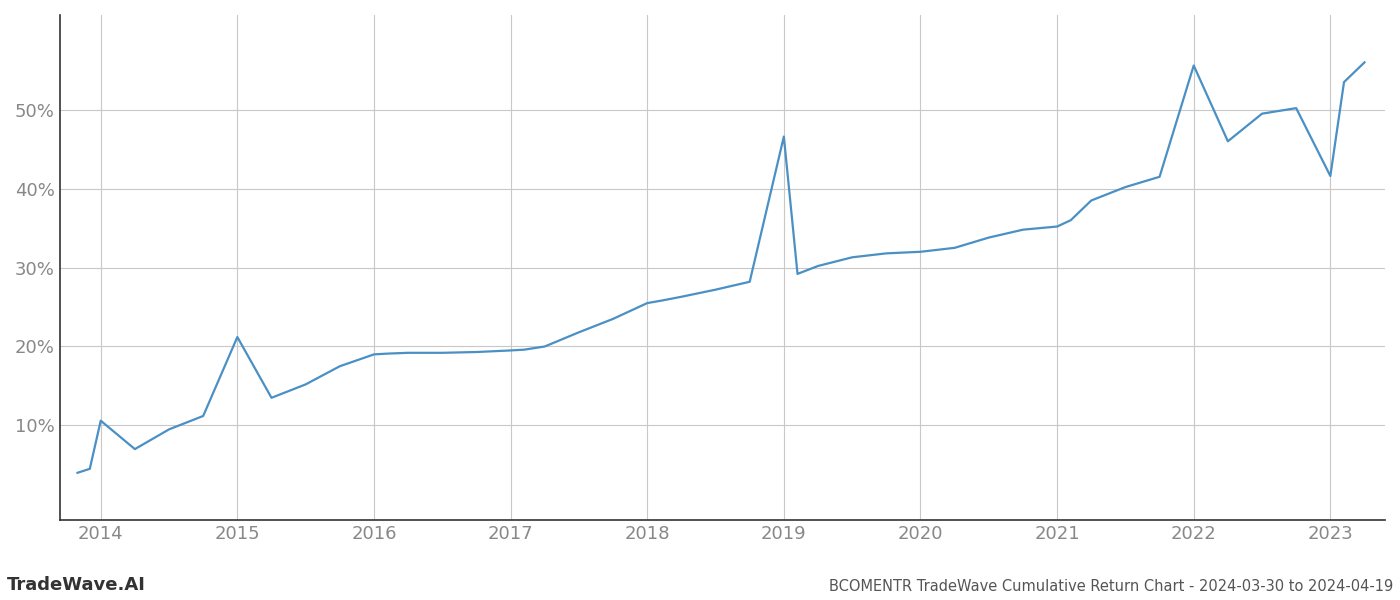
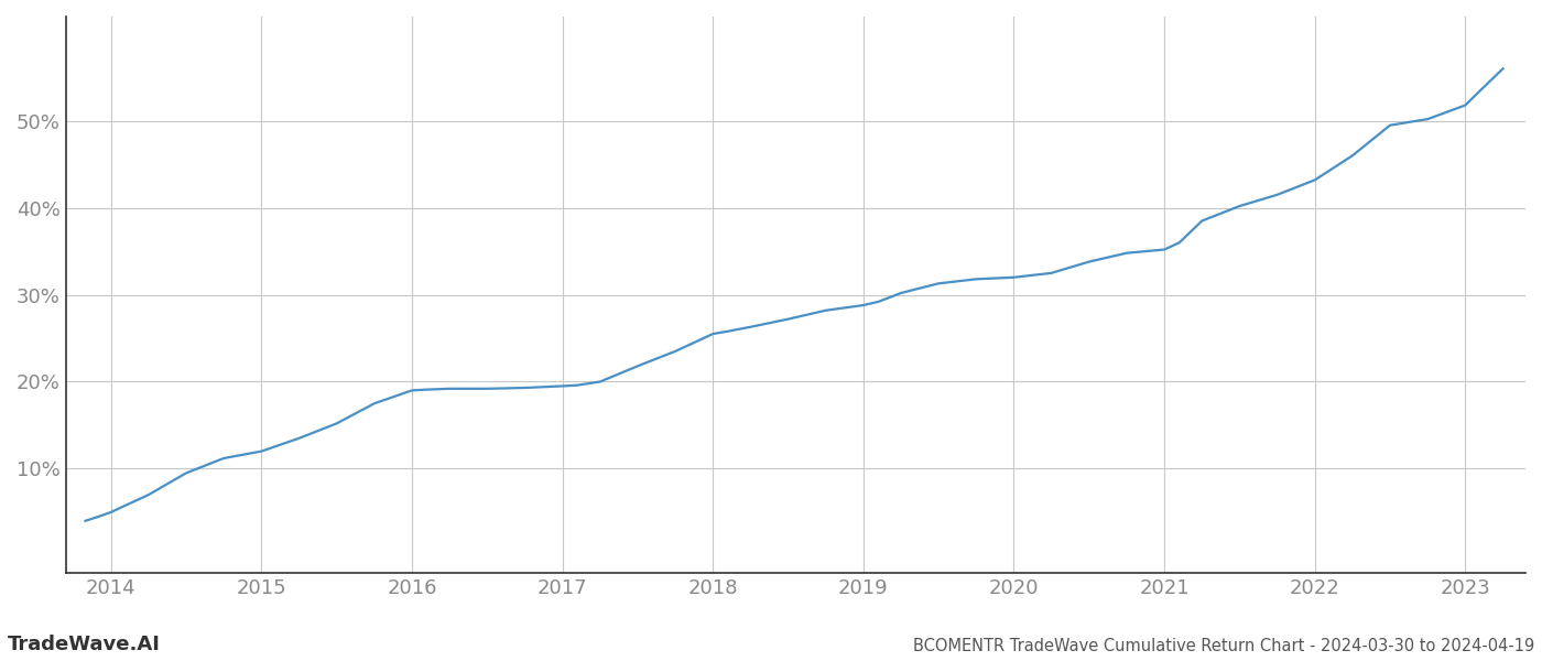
2014: 10.6% -> 5.0%
2015: 21.2% -> 12.0%
2019: 46.6% -> 28.8%
2022: 55.6% -> 43.2%
2023: 41.6% -> 51.8%
